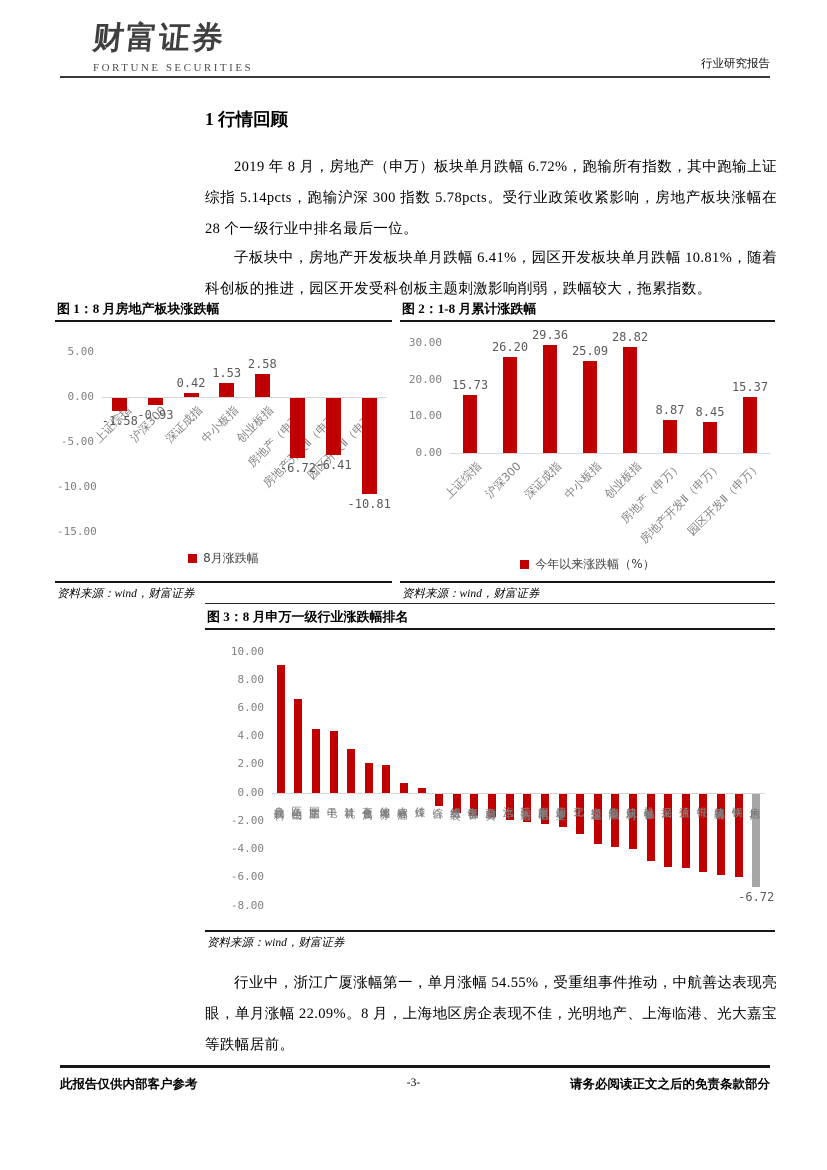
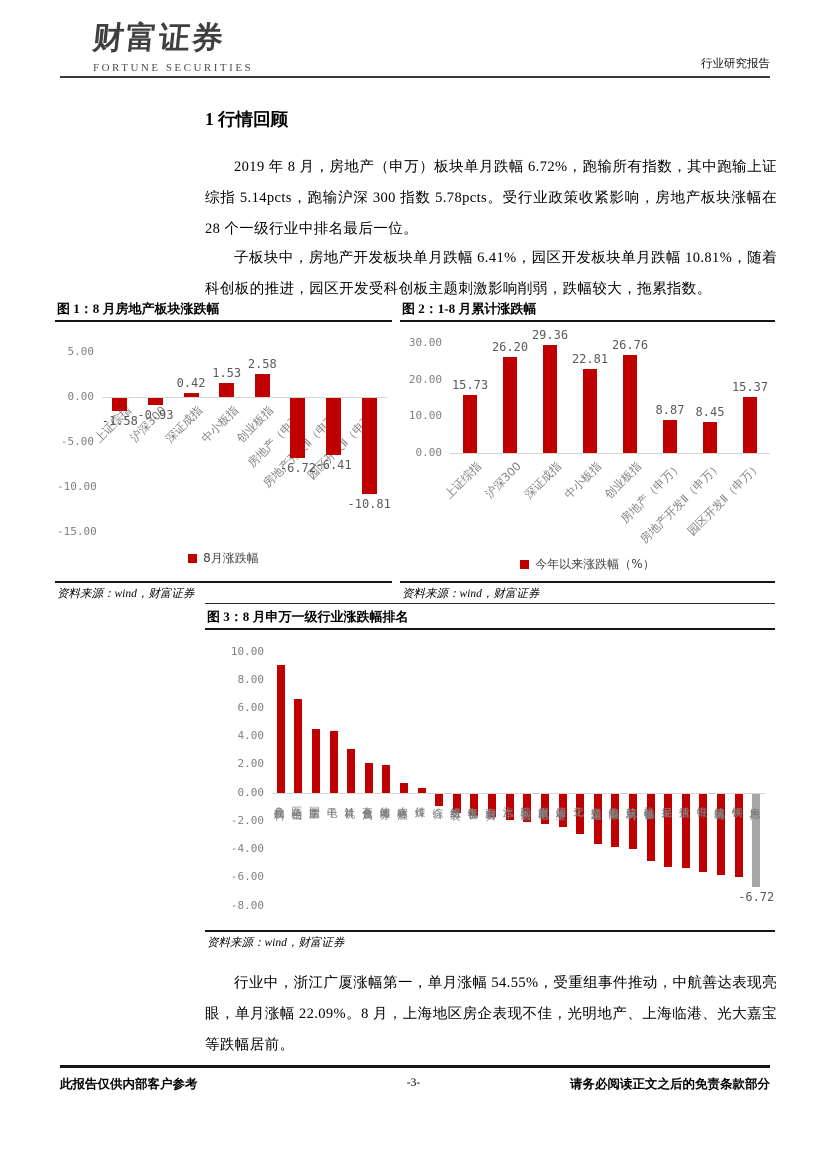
图 2：1-8 月累计涨跌幅/中小板指: 25.09 -> 22.81
图 2：1-8 月累计涨跌幅/创业板指: 28.82 -> 26.76
